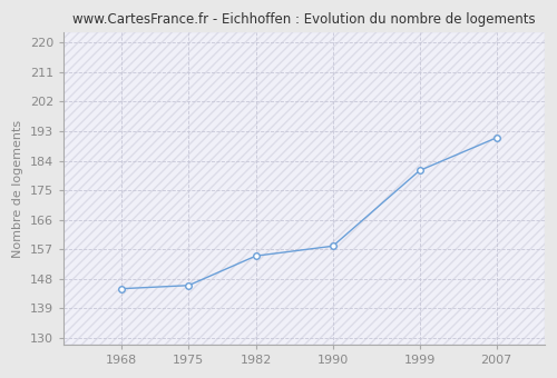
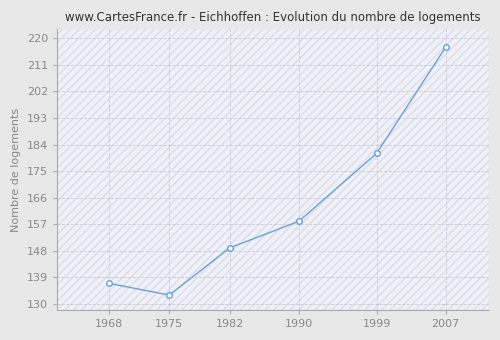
1968: 145 -> 137
1975: 146 -> 133
1982: 155 -> 149
2007: 191 -> 217
